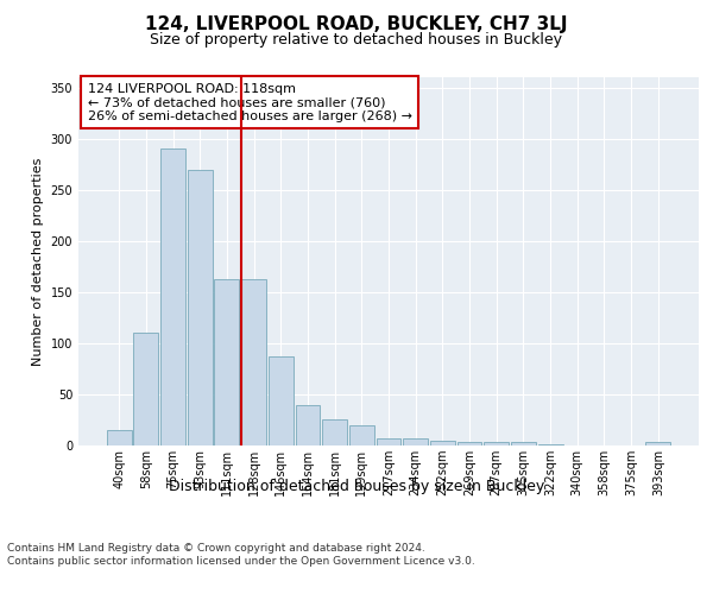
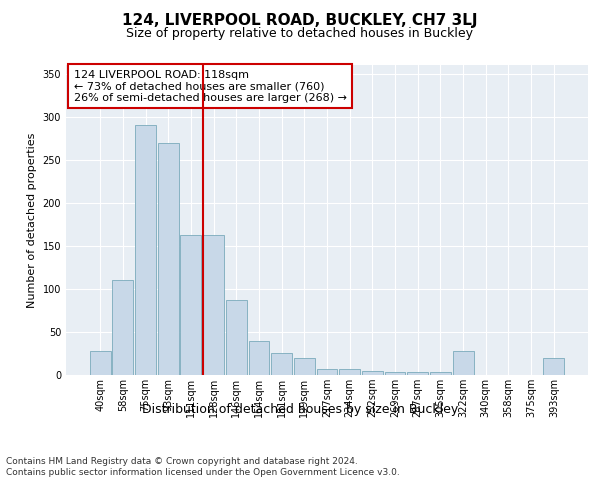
40sqm: 15 -> 28
322sqm: 1 -> 28
393sqm: 3 -> 20
